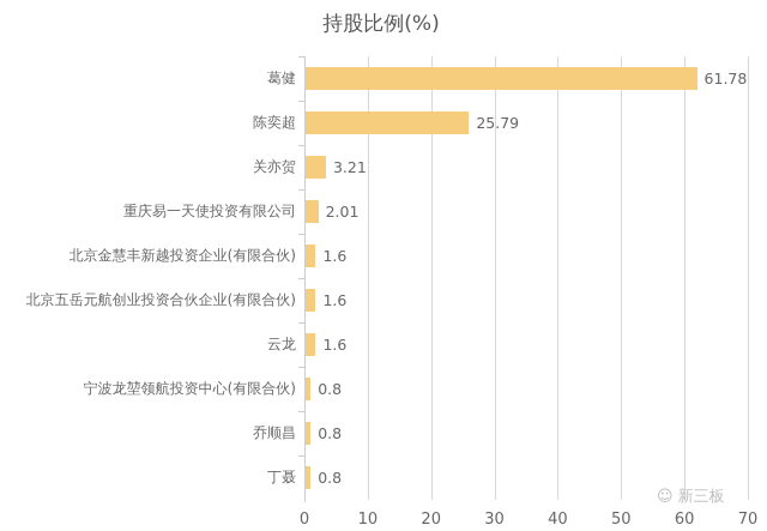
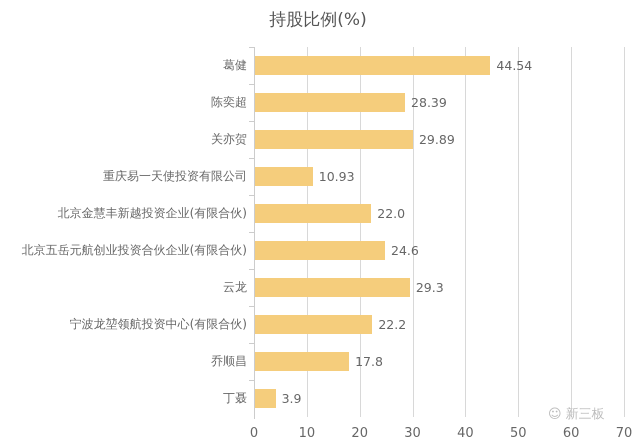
葛健: 61.78 -> 44.54
陈奕超: 25.79 -> 28.39
关亦贺: 3.21 -> 29.89
重庆易一天使投资有限公司: 2.01 -> 10.93
北京金慧丰新越投资企业(有限合伙): 1.6 -> 22.0
北京五岳元航创业投资合伙企业(有限合伙): 1.6 -> 24.6
云龙: 1.6 -> 29.3
宁波龙堃领航投资中心(有限合伙): 0.8 -> 22.2
乔顺昌: 0.8 -> 17.8
丁聂: 0.8 -> 3.9
